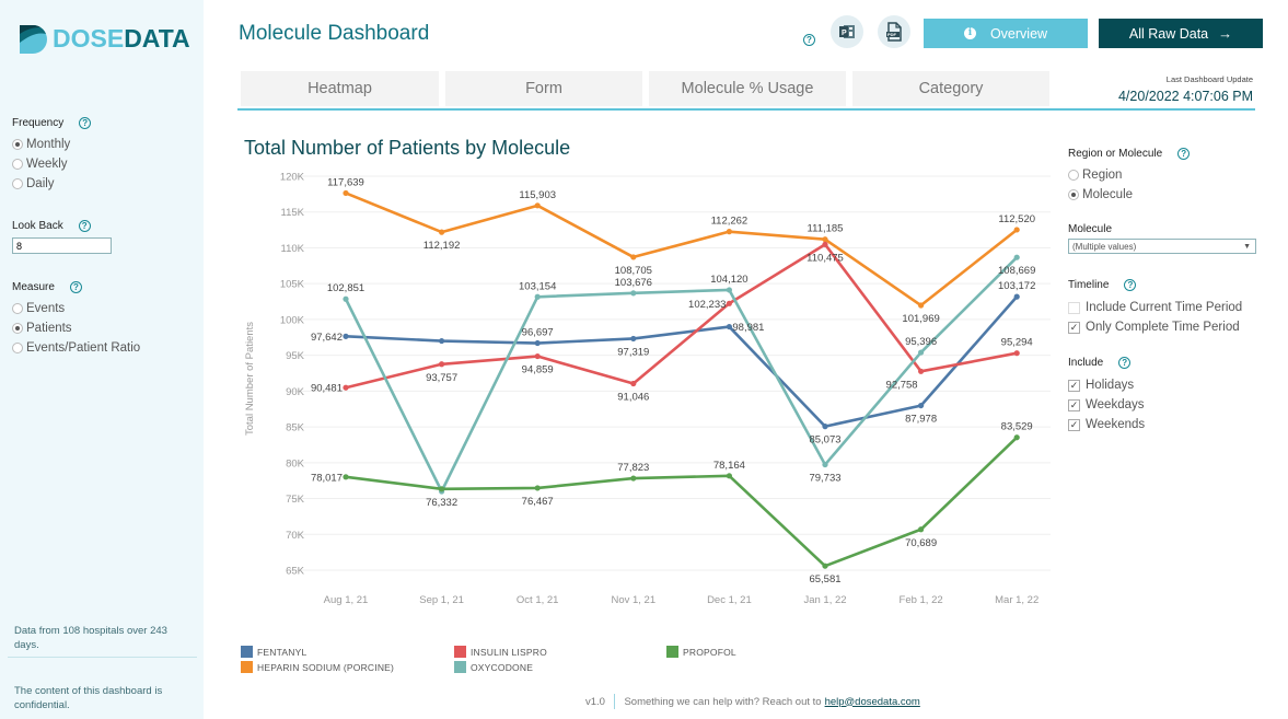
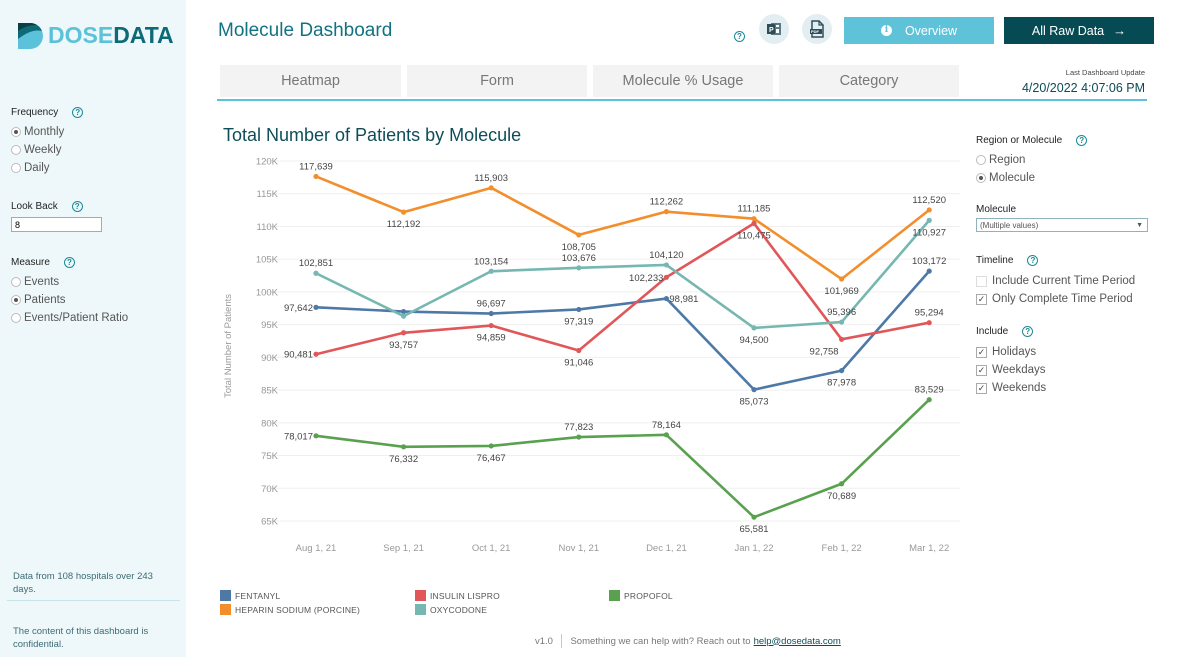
OXYCODONE/Sep 1, 21: 76K -> 96K
OXYCODONE/Jan 1, 22: 79,733 -> 94,500
OXYCODONE/Mar 1, 22: 108,669 -> 110,927
